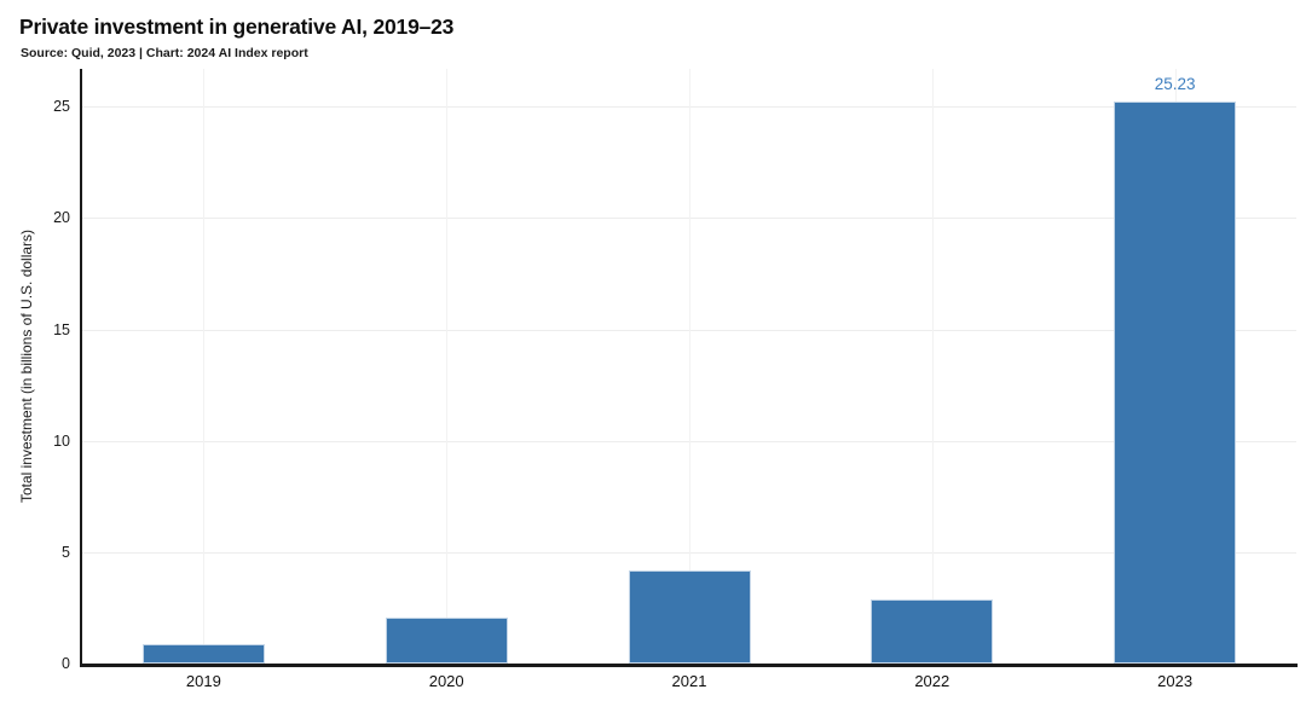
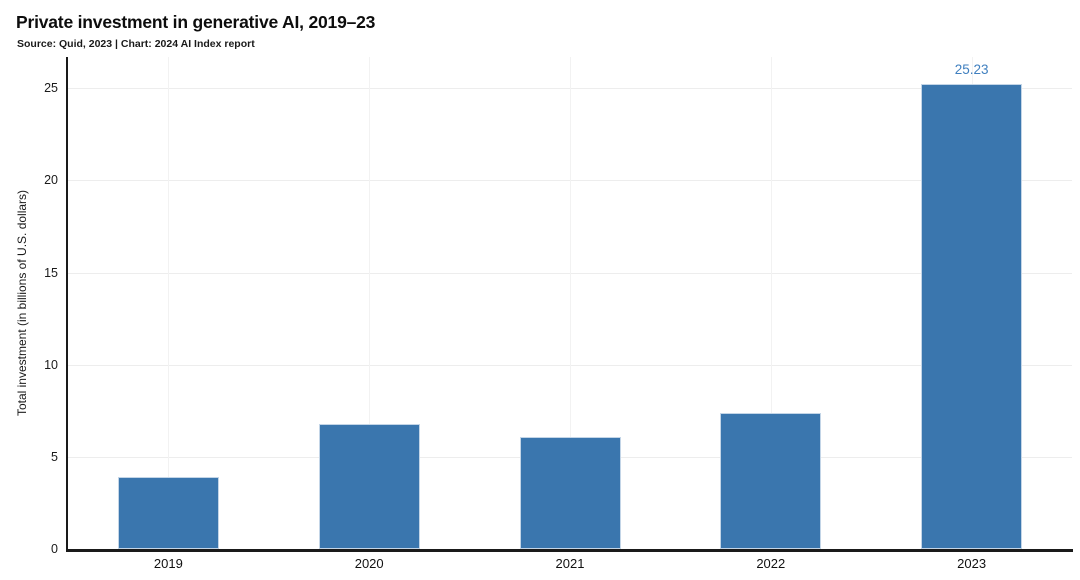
2019: 0.8 -> 3.9
2020: 2.1 -> 6.8
2021: 4.2 -> 6.1
2022: 2.9 -> 7.4
